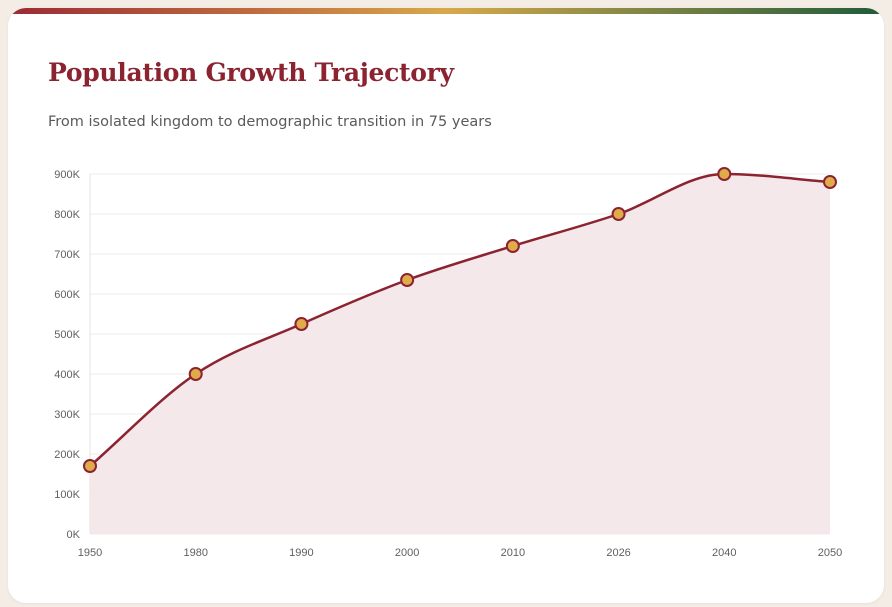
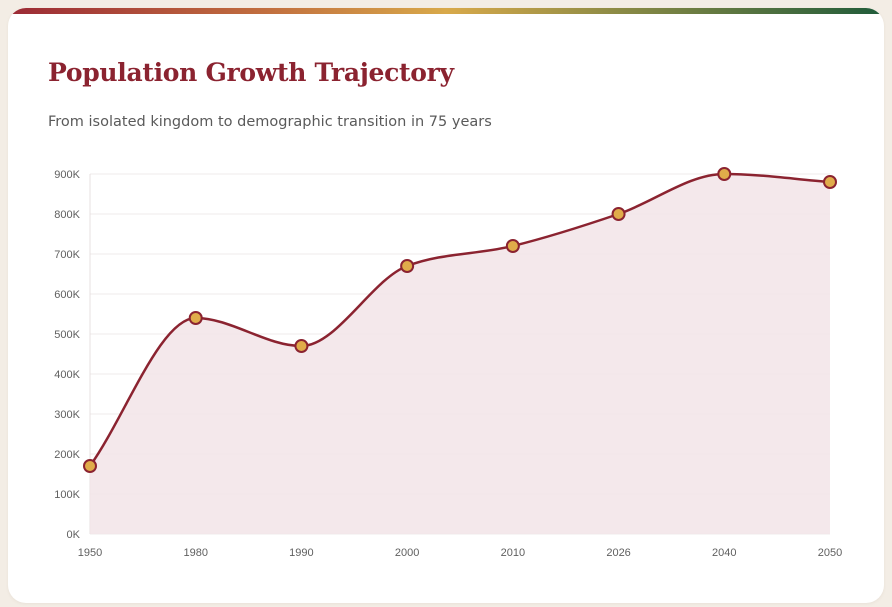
1980: 400K -> 540K
1990: 520K -> 470K
2000: 640K -> 670K
